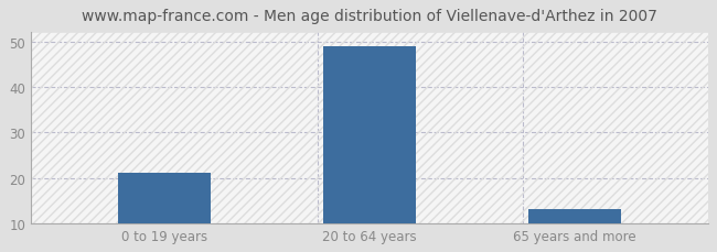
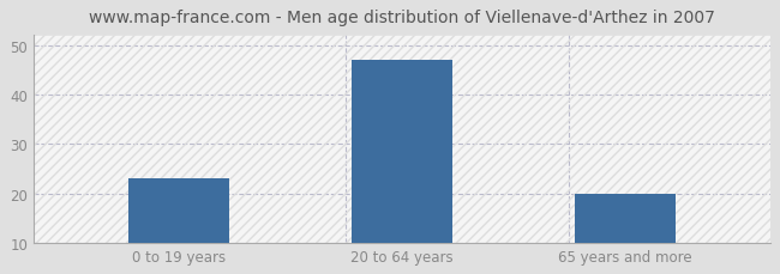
0 to 19 years: 21 -> 23
20 to 64 years: 49 -> 47
65 years and more: 13 -> 20
